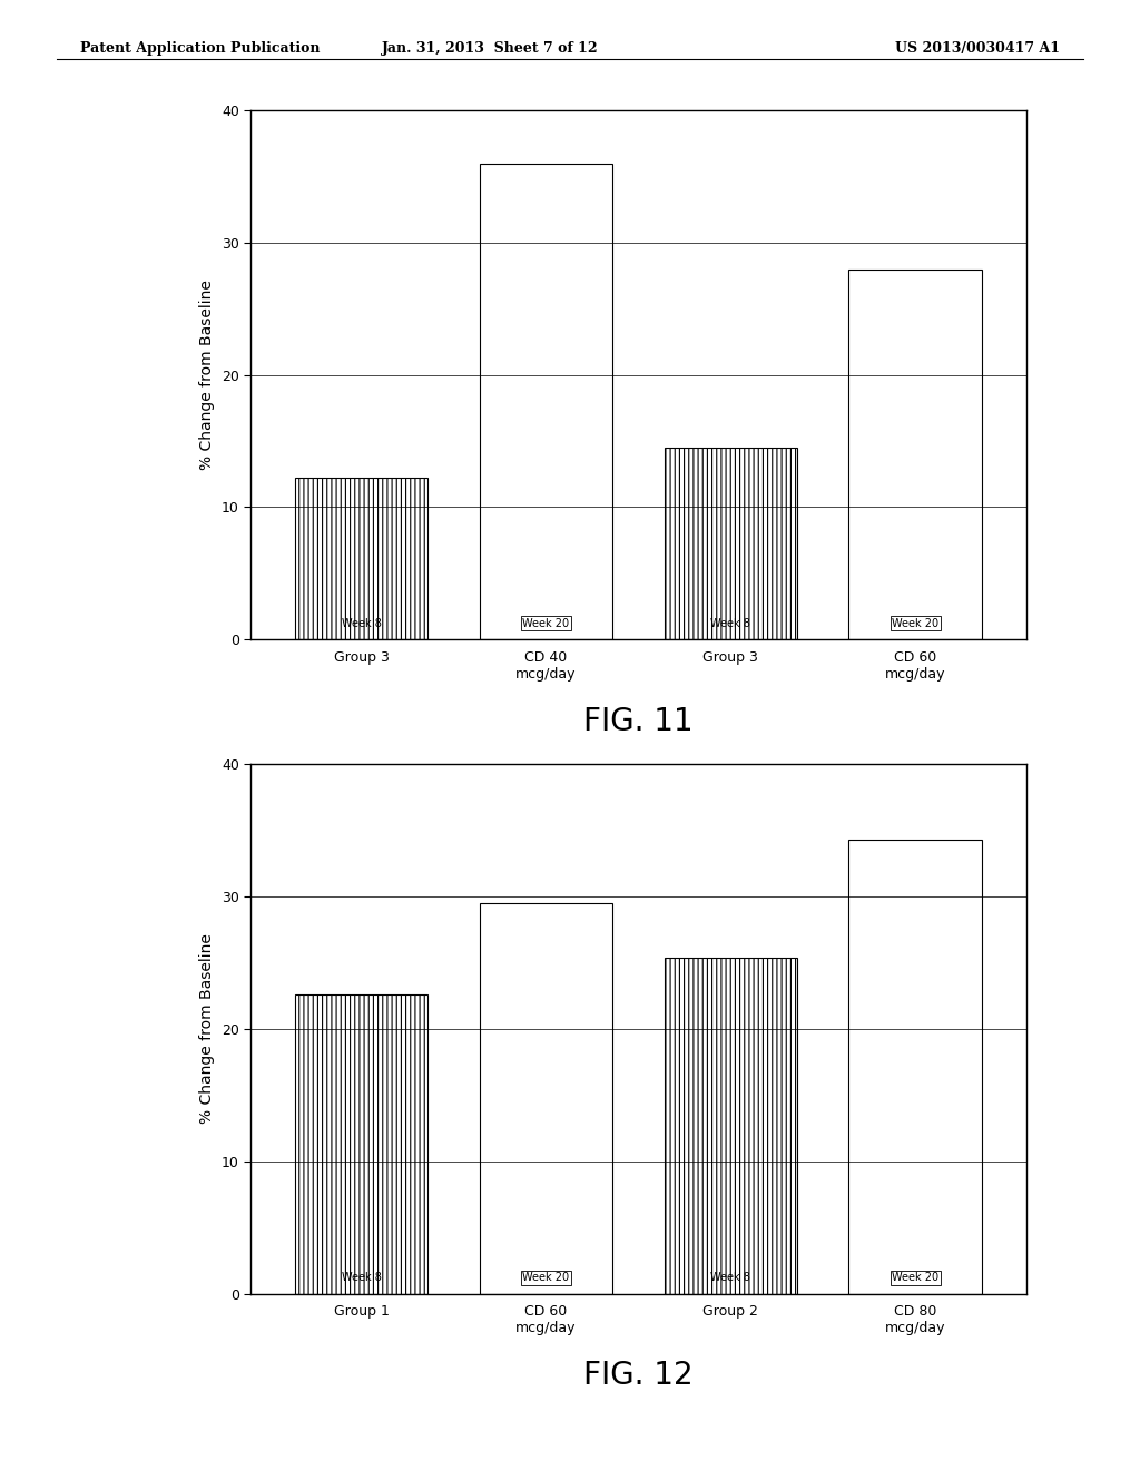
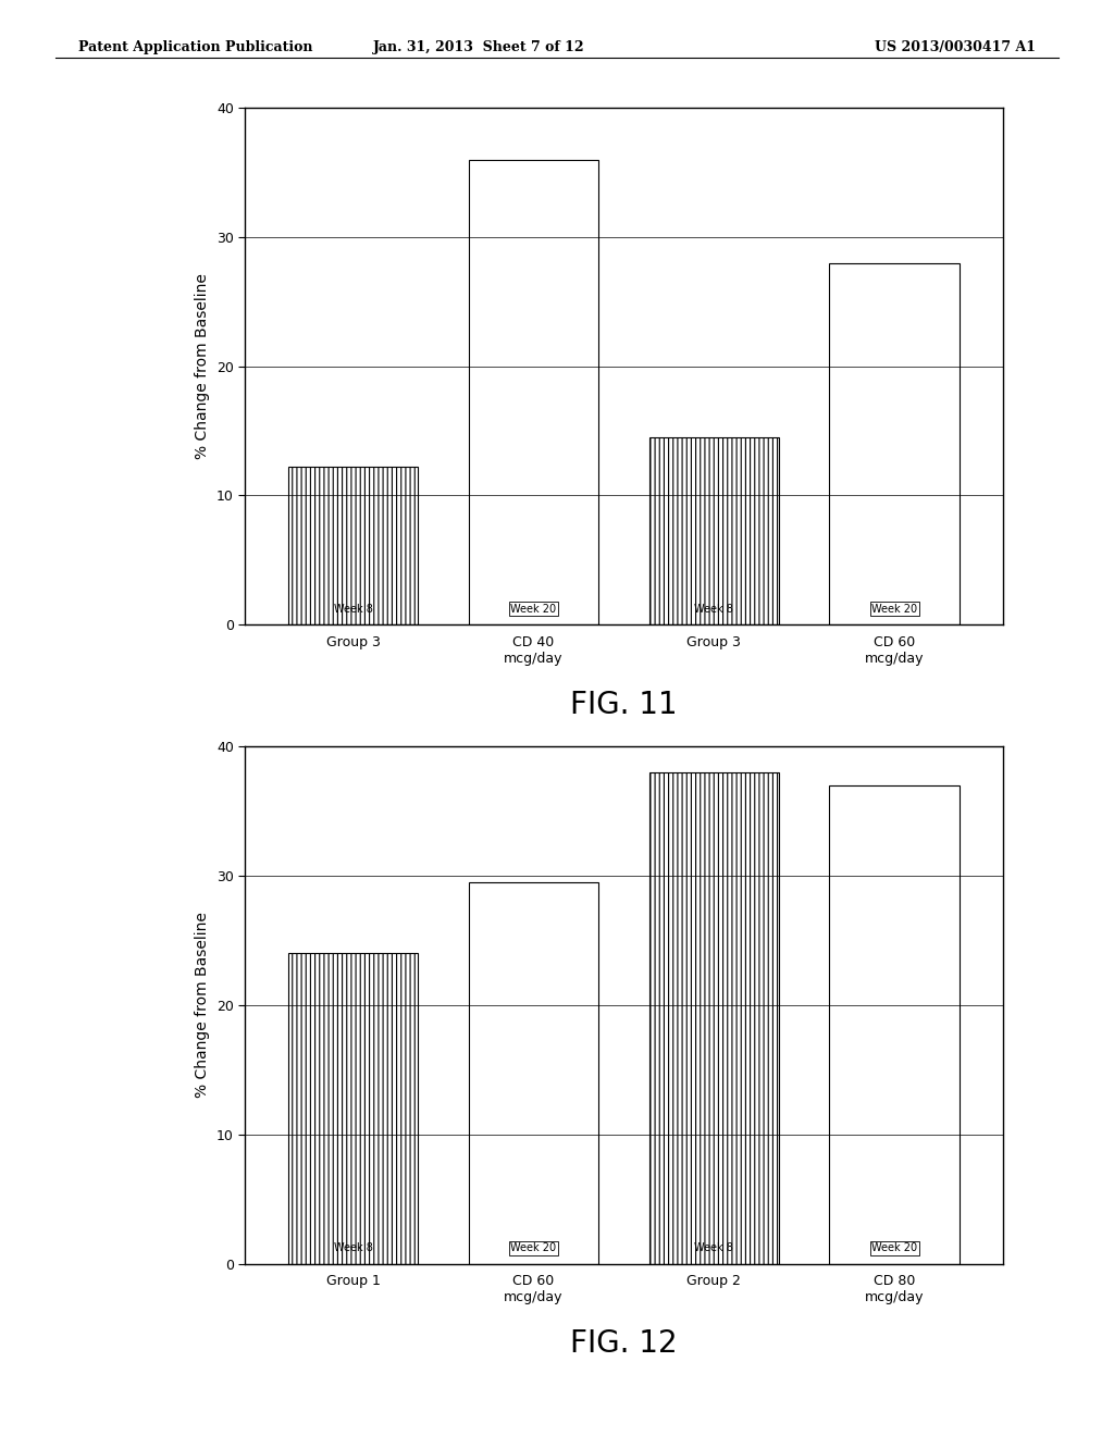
Group 1: 22.6 -> 24.0
Group 2: 25.4 -> 38.0
CD 80 mcg/day: 34.3 -> 37.0
